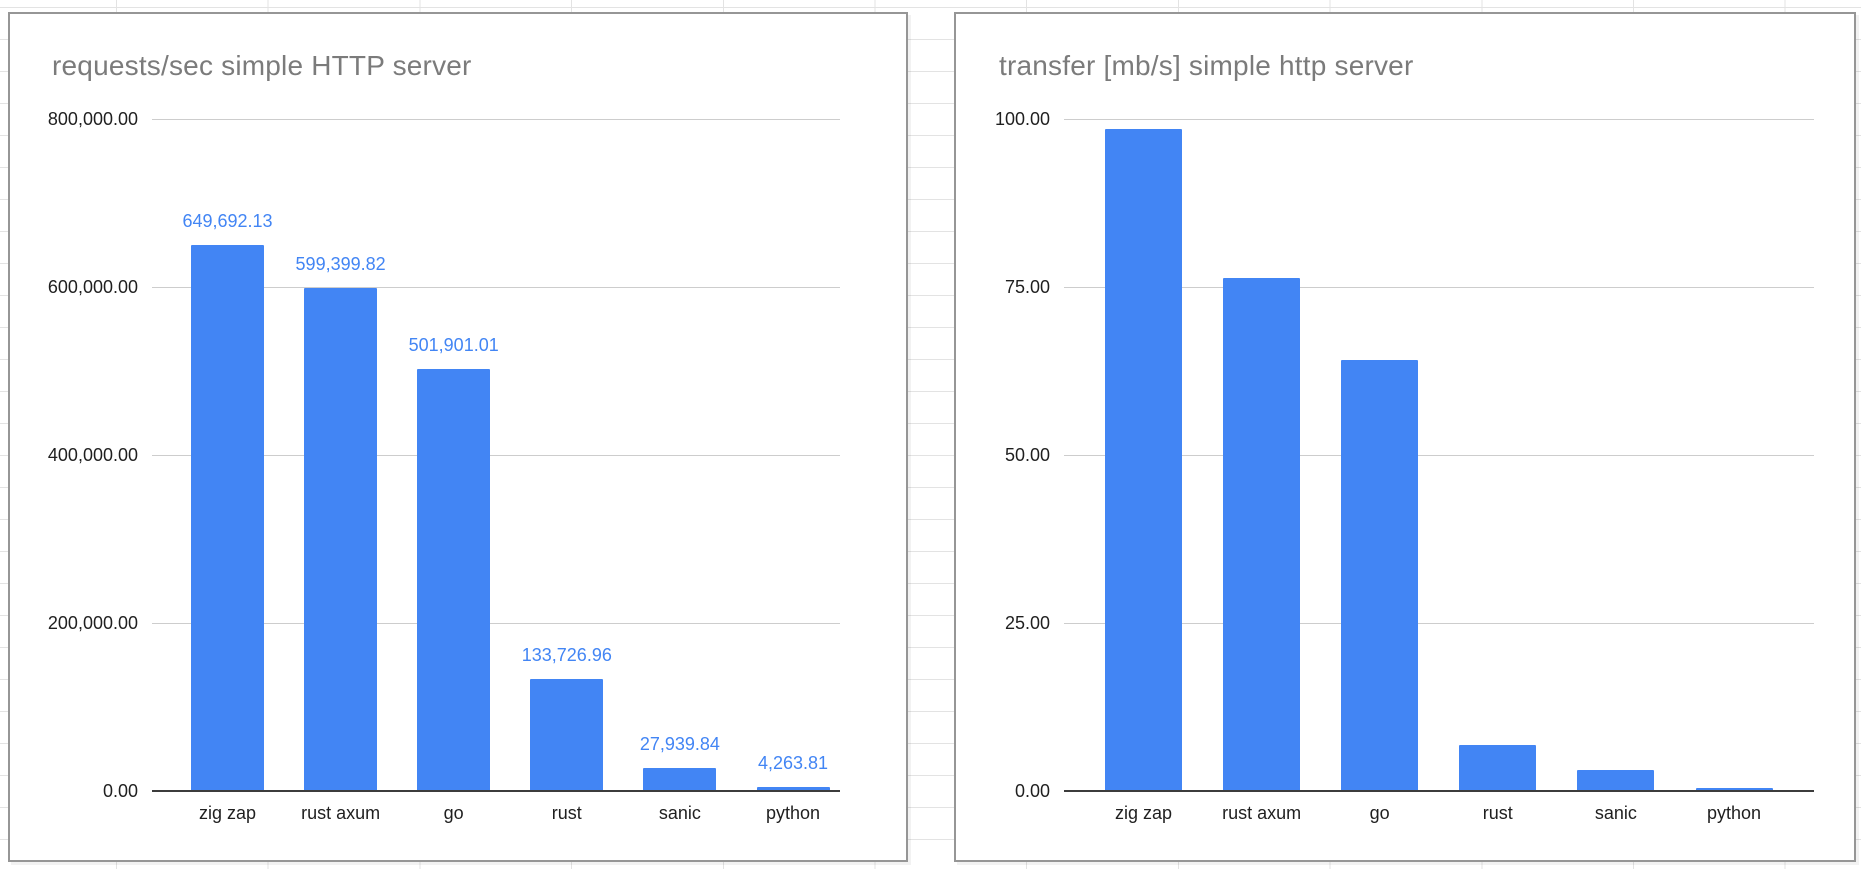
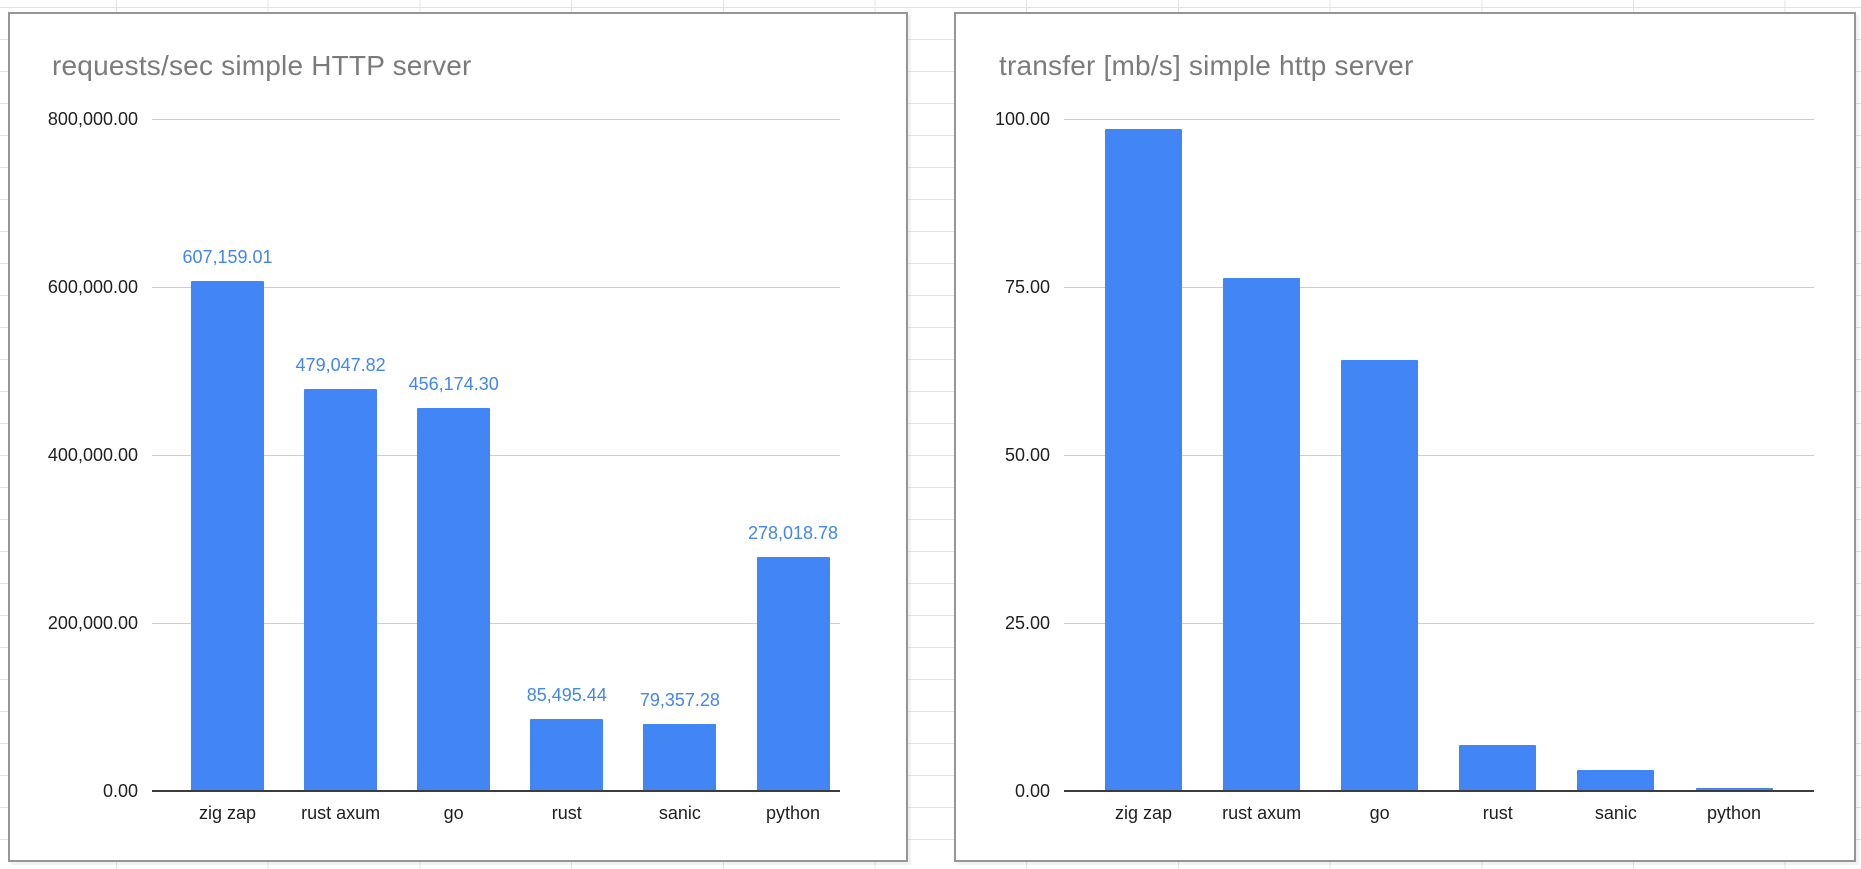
requests/sec simple HTTP server/zig zap: 649,692.13 -> 607,159.01
requests/sec simple HTTP server/rust axum: 599,399.82 -> 479,047.82
requests/sec simple HTTP server/go: 501,901.01 -> 456,174.30
requests/sec simple HTTP server/rust: 133,726.96 -> 85,495.44
requests/sec simple HTTP server/sanic: 27,939.84 -> 79,357.28
requests/sec simple HTTP server/python: 4,263.81 -> 278,018.78
